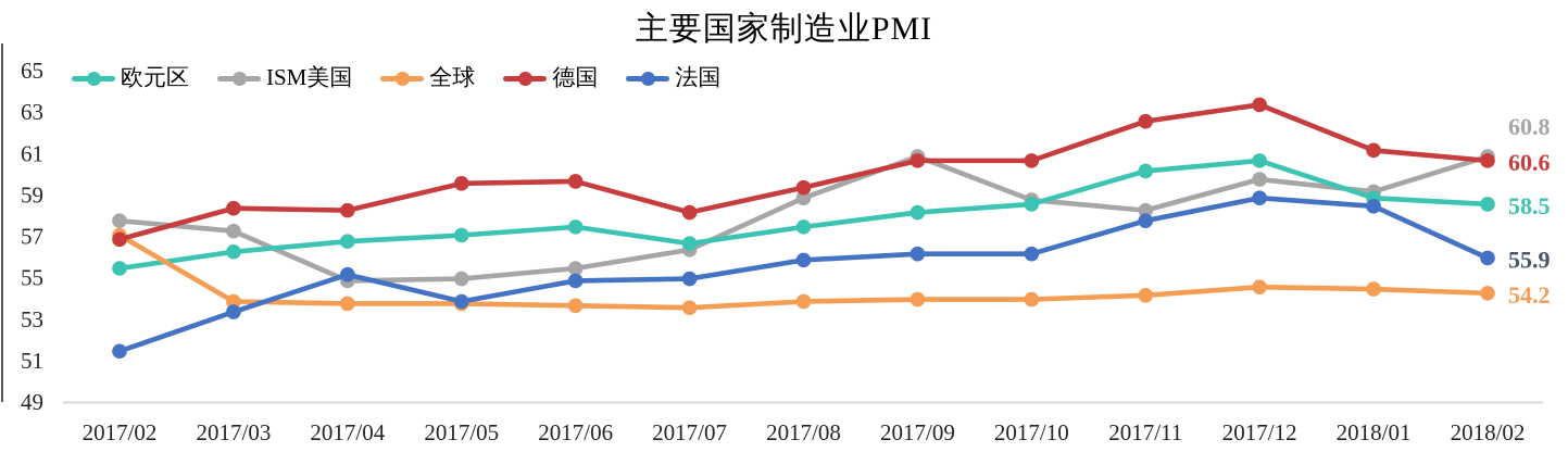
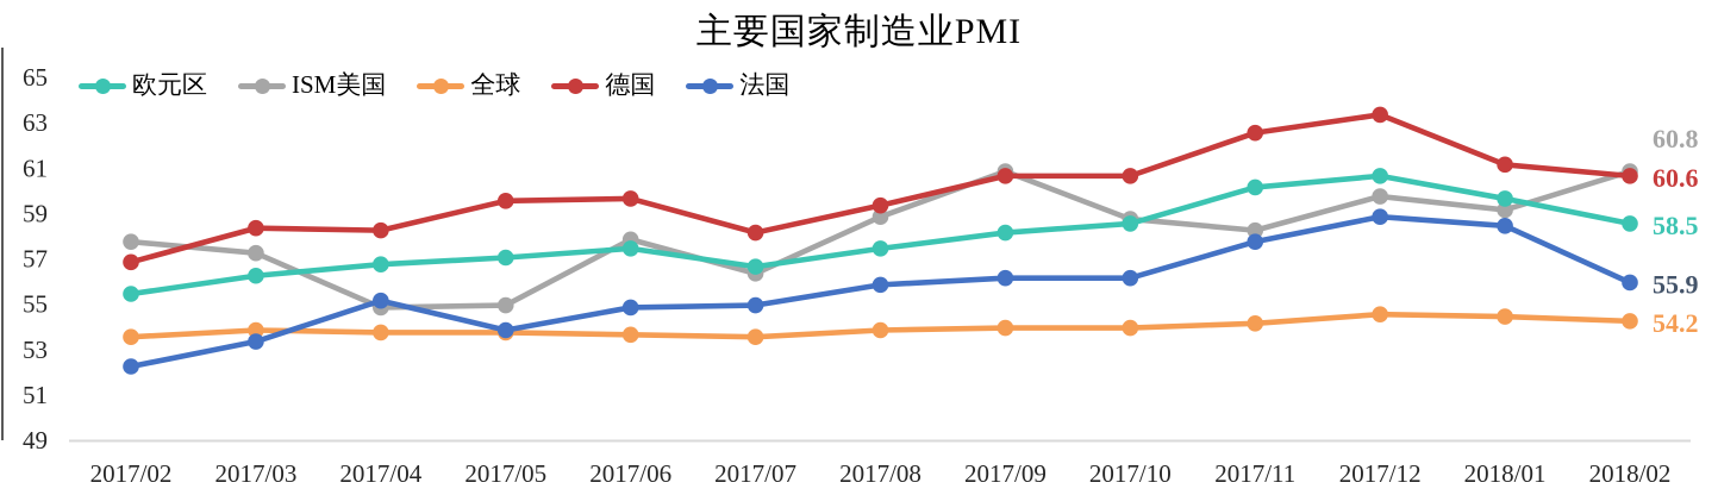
全球/2017/02: 57.0 -> 53.5
法国/2017/02: 51.4 -> 52.2
ISM美国/2017/06: 55.4 -> 57.8
欧元区/2018/01: 58.8 -> 59.6
